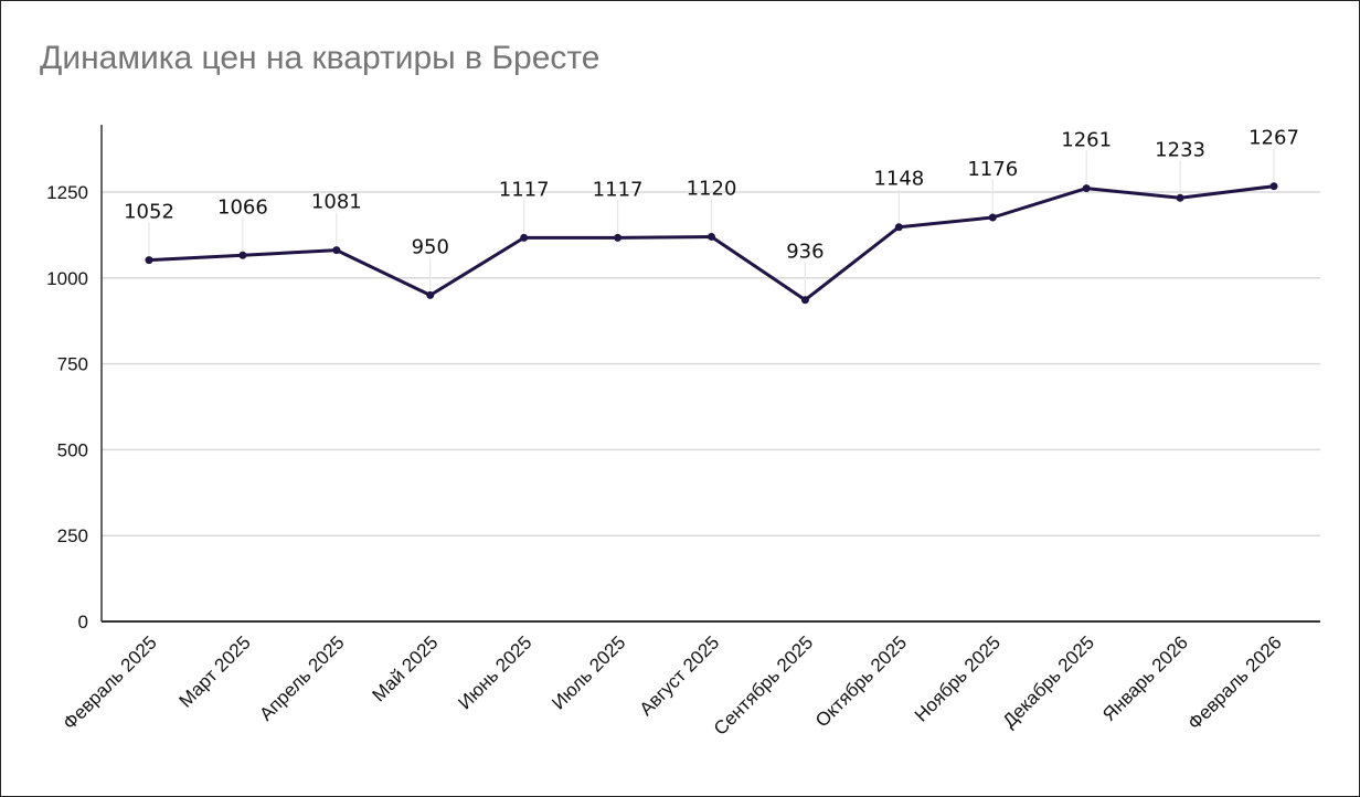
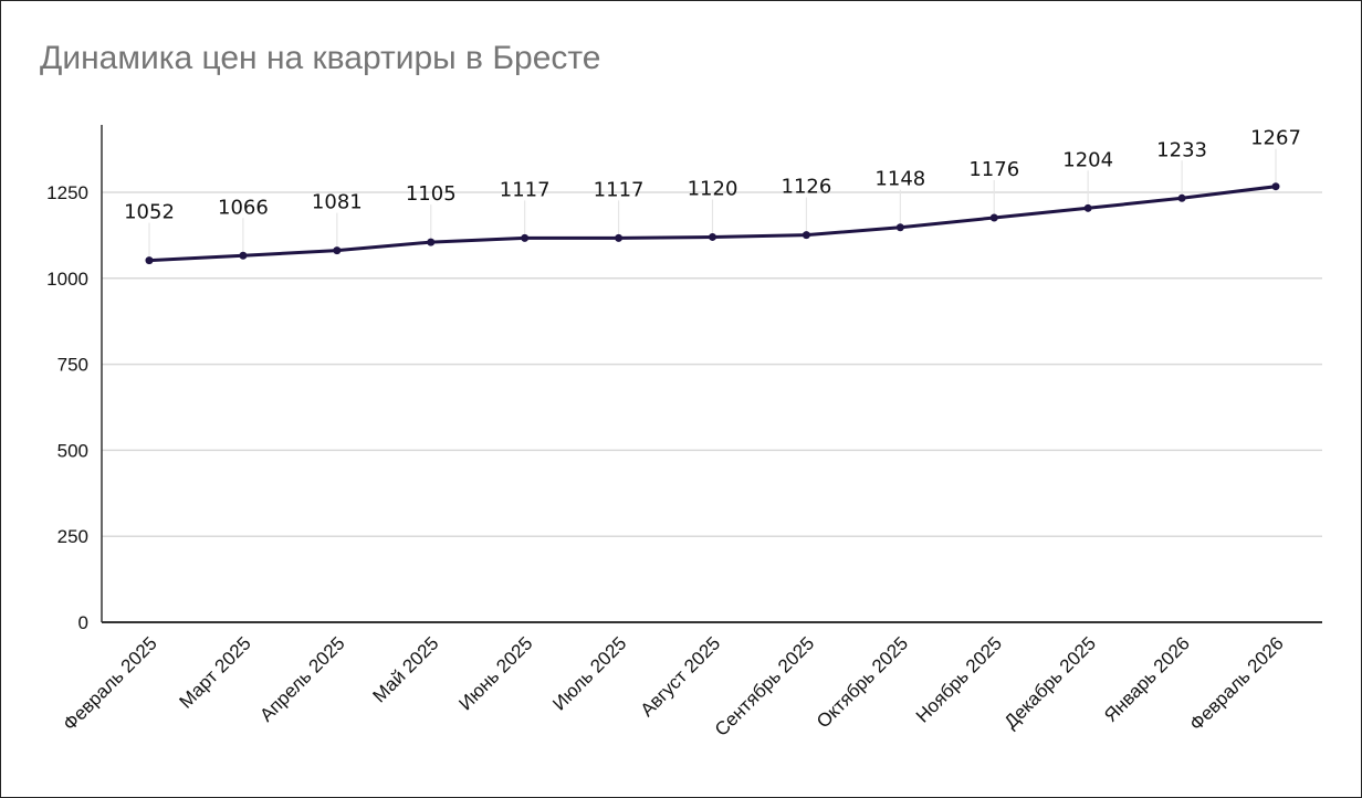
Май 2025: 950 -> 1105
Сентябрь 2025: 936 -> 1126
Декабрь 2025: 1261 -> 1204
